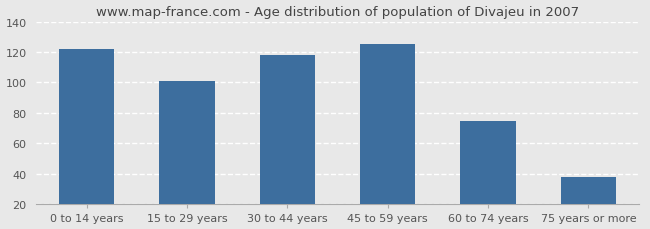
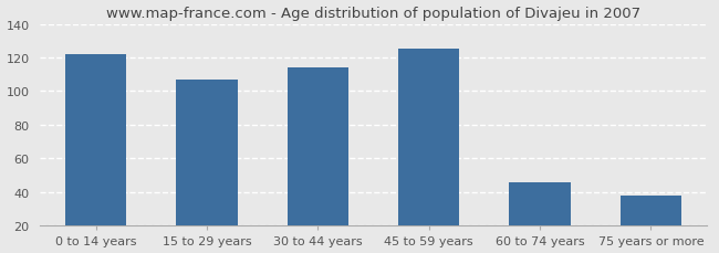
15 to 29 years: 101 -> 107
30 to 44 years: 118 -> 114
60 to 74 years: 75 -> 46
